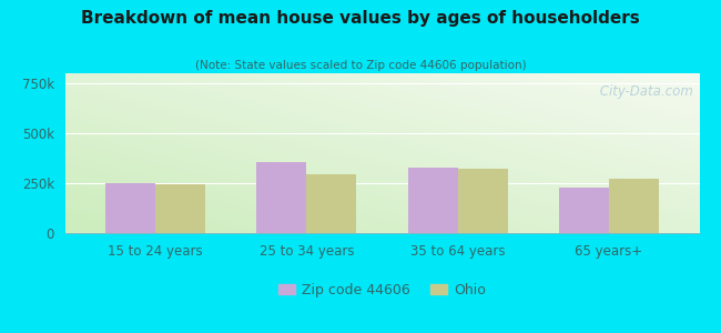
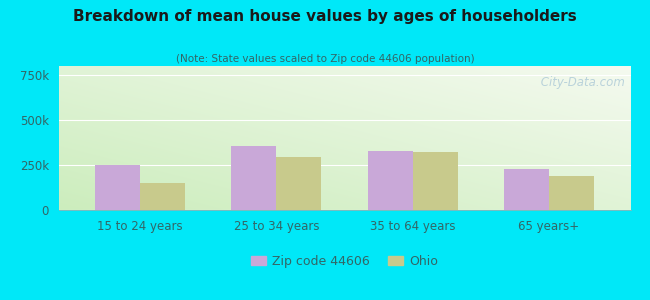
Ohio/15 to 24 years: 240k -> 150k
Ohio/65 years+: 280k -> 190k
